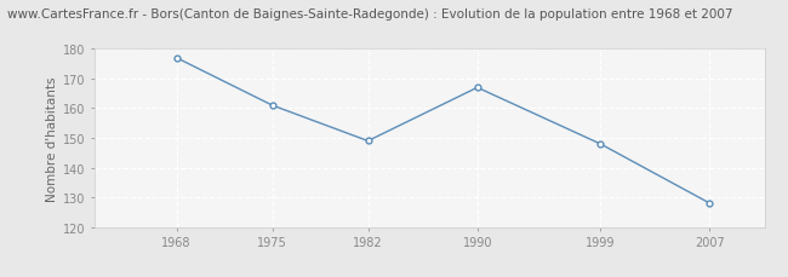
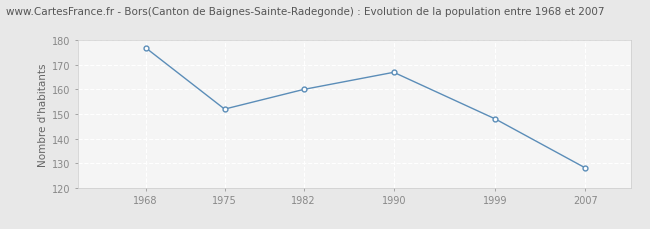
1975: 161 -> 152
1982: 149 -> 160
